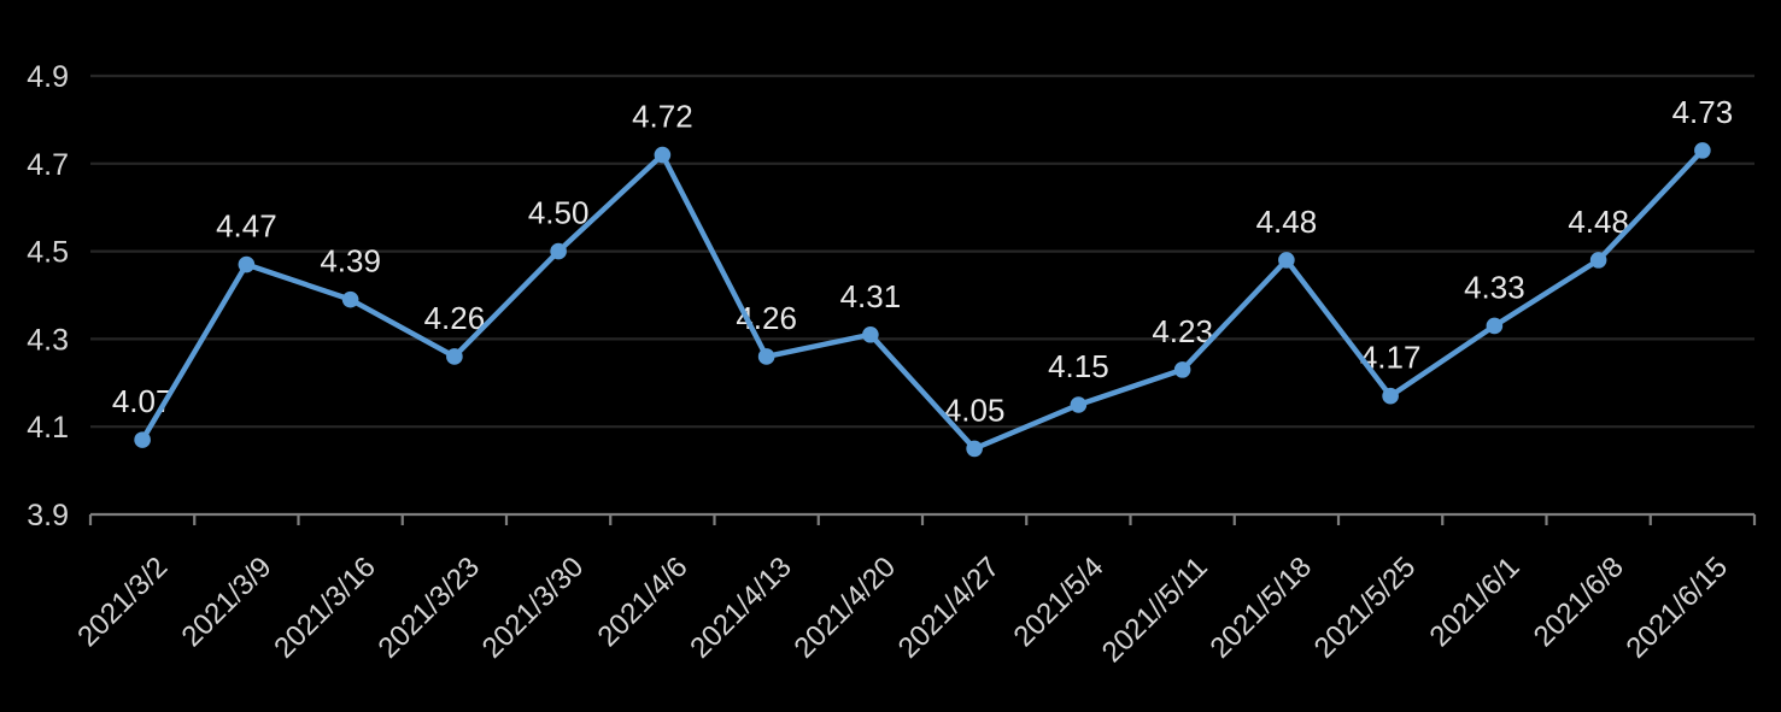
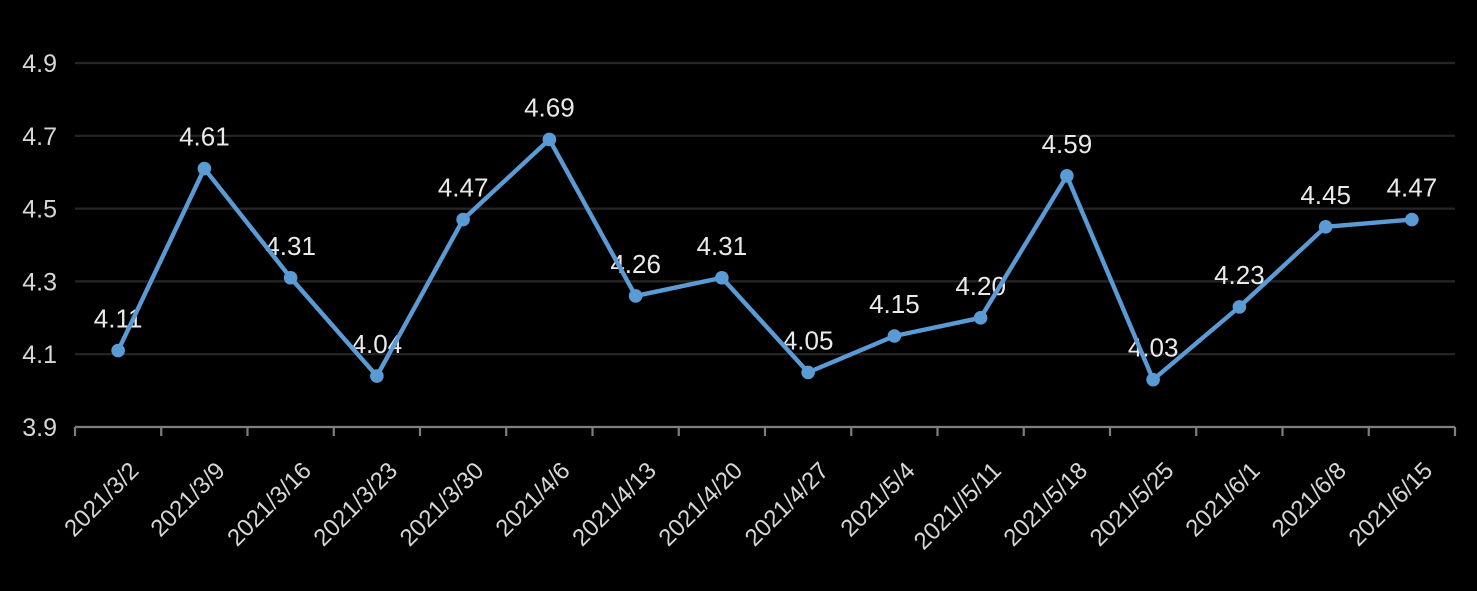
2021/3/2: 4.07 -> 4.11
2021/3/9: 4.47 -> 4.61
2021/3/16: 4.39 -> 4.31
2021/3/23: 4.26 -> 4.04
2021/3/30: 4.50 -> 4.47
2021/4/6: 4.72 -> 4.69
2021//5/11: 4.23 -> 4.20
2021/5/18: 4.48 -> 4.59
2021/5/25: 4.17 -> 4.03
2021/6/1: 4.33 -> 4.23
2021/6/8: 4.48 -> 4.45
2021/6/15: 4.73 -> 4.47
